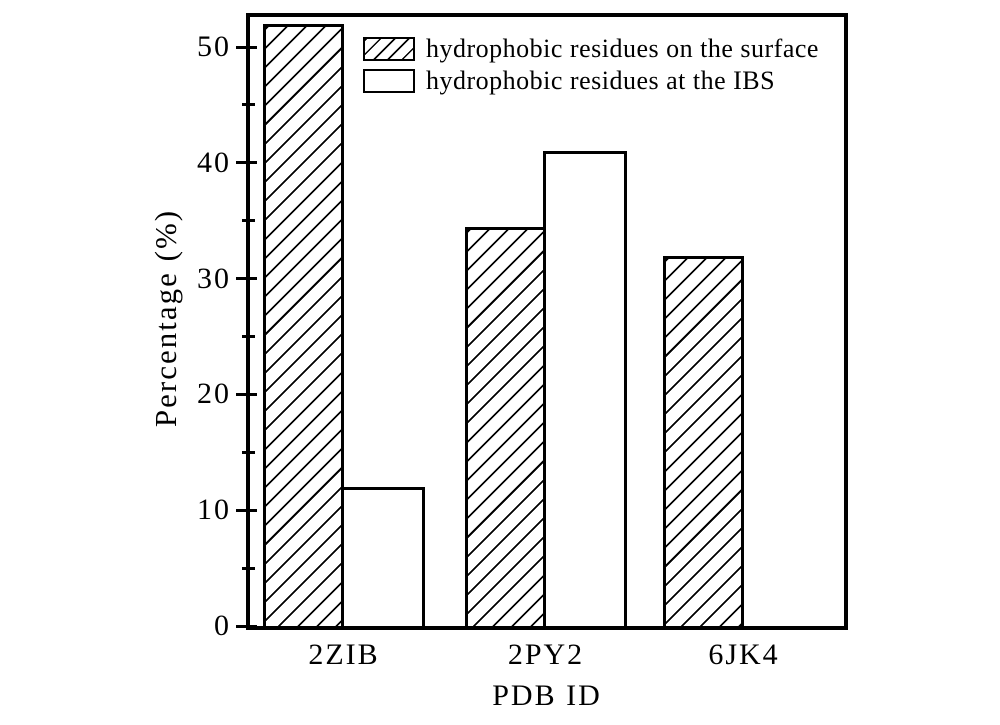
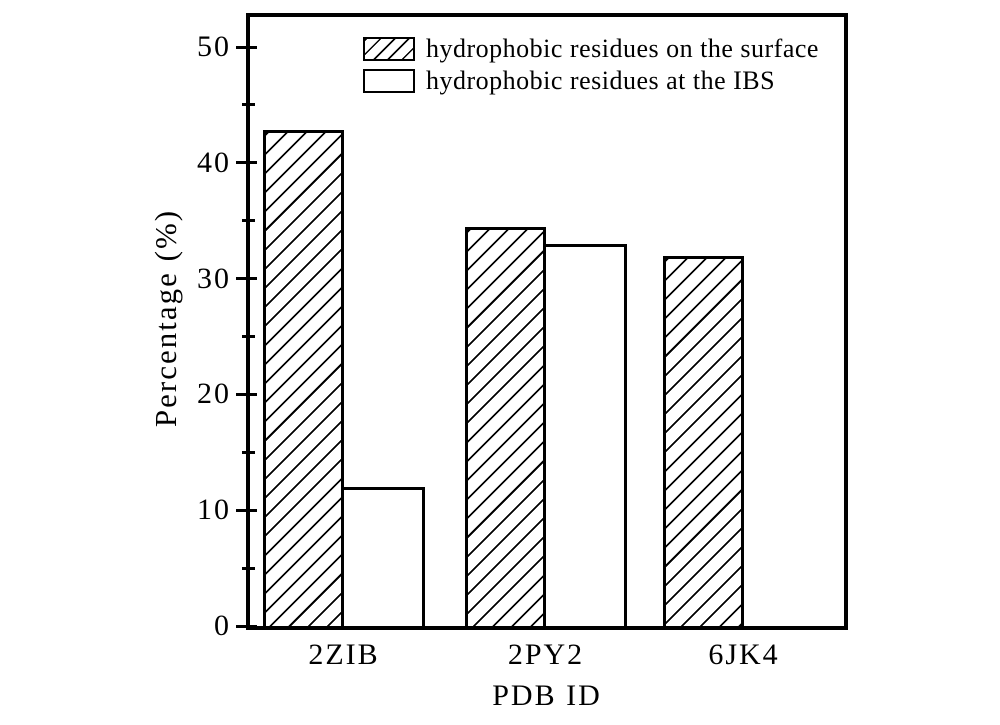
hydrophobic residues on the surface/2ZIB: 52.0 -> 42.8
hydrophobic residues at the IBS/2PY2: 41 -> 33
